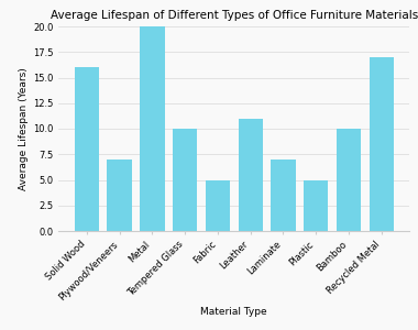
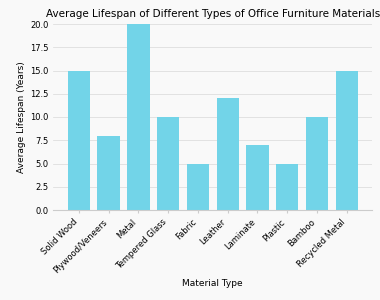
Solid Wood: 16 -> 15
Plywood/Veneers: 7 -> 8
Leather: 11 -> 12
Recycled Metal: 17 -> 15
